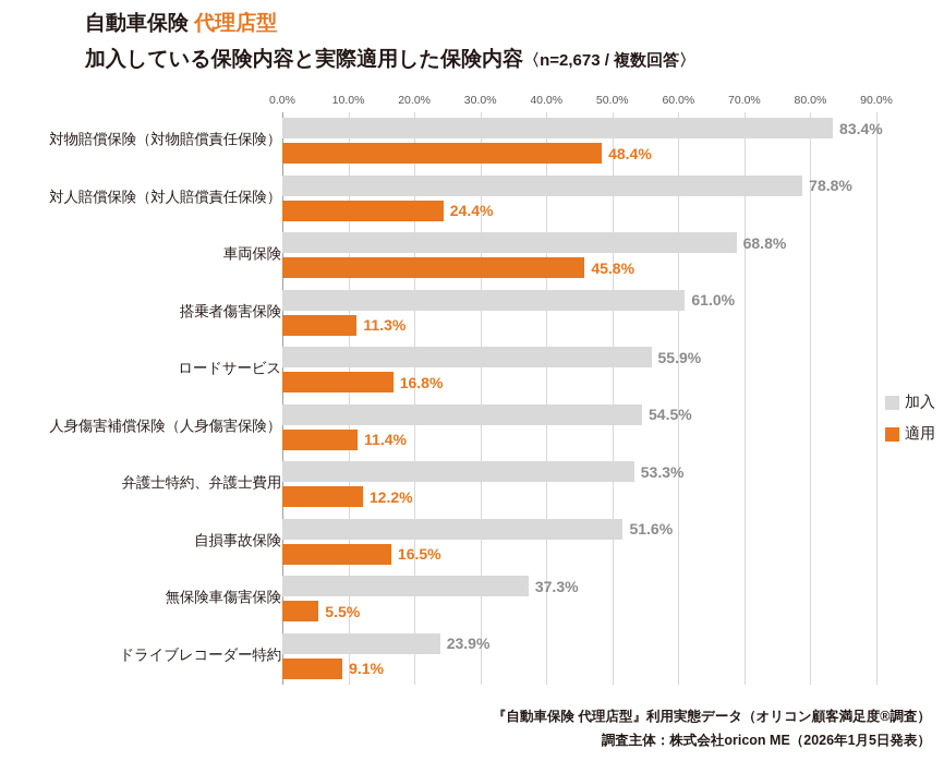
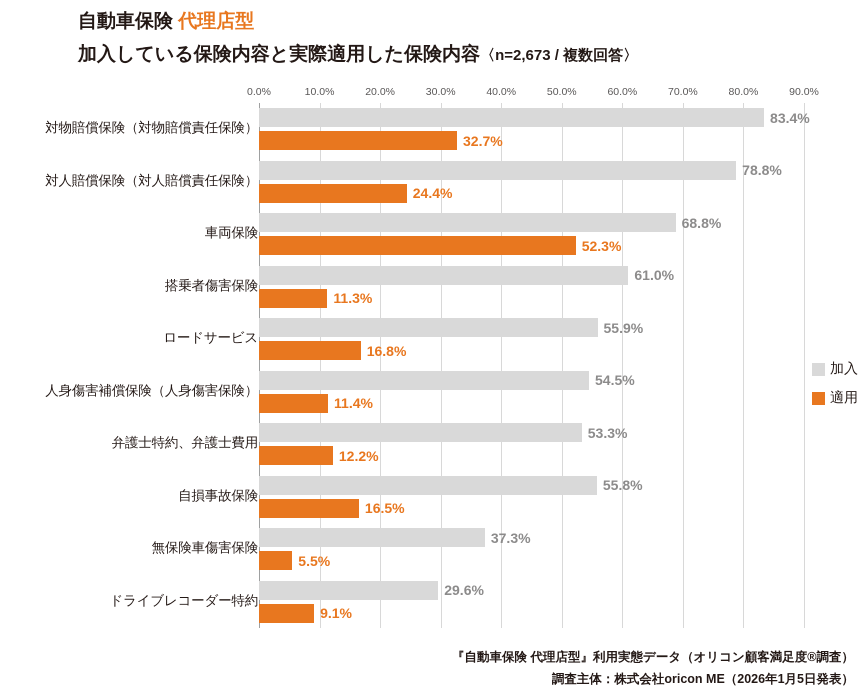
適用/対物賠償保険（対物賠償責任保険）: 48.4% -> 32.7%
適用/車両保険: 45.8% -> 52.3%
加入/自損事故保険: 51.6% -> 55.8%
加入/ドライブレコーダー特約: 23.9% -> 29.6%
